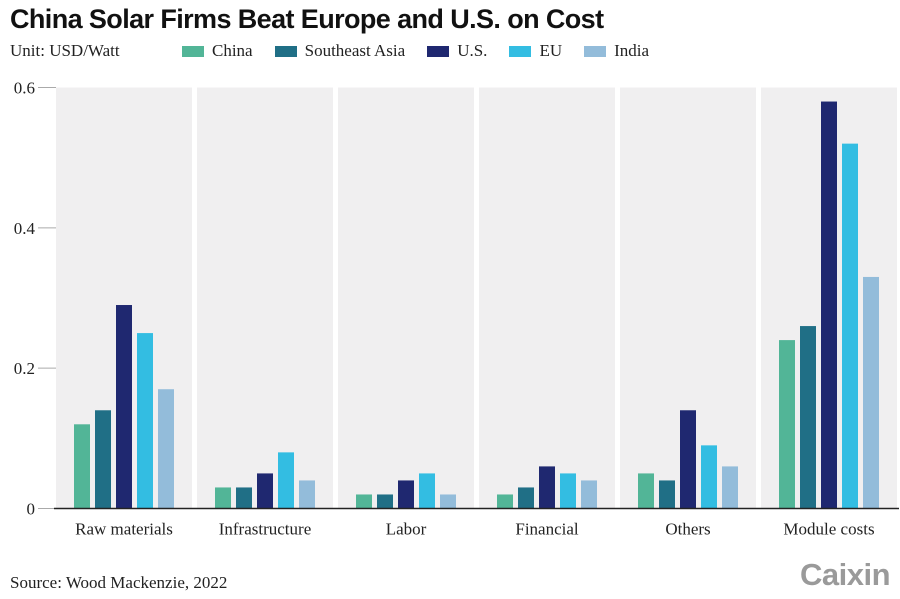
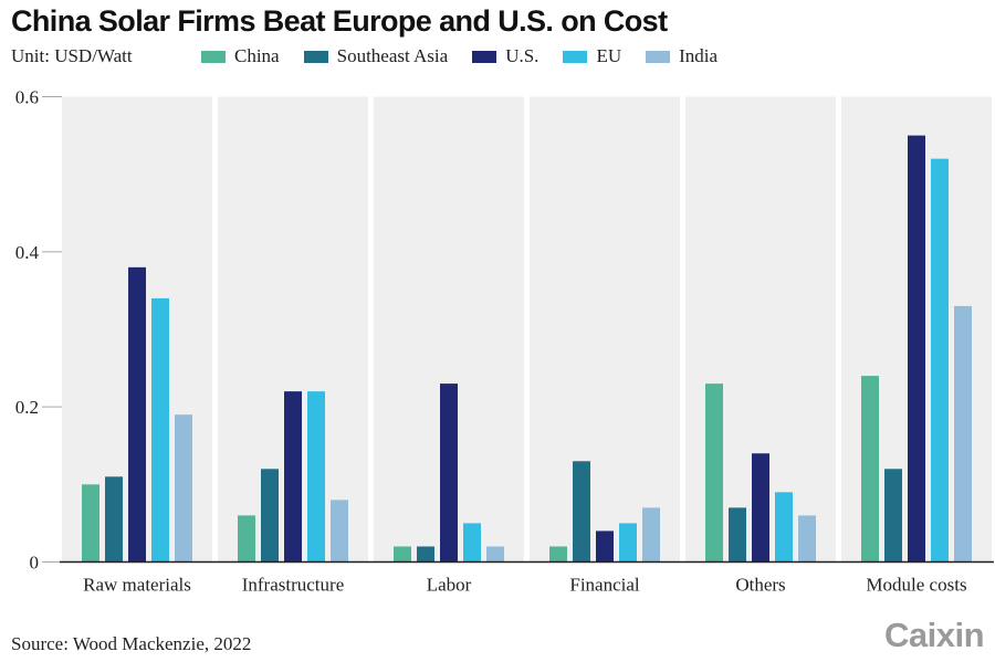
China/Raw materials: 0.12 -> 0.10
Southeast Asia/Raw materials: 0.14 -> 0.11
U.S./Raw materials: 0.29 -> 0.38
EU/Raw materials: 0.25 -> 0.34
India/Raw materials: 0.17 -> 0.19
China/Infrastructure: 0.03 -> 0.06
Southeast Asia/Infrastructure: 0.03 -> 0.12
U.S./Infrastructure: 0.05 -> 0.22
EU/Infrastructure: 0.08 -> 0.22
India/Infrastructure: 0.04 -> 0.08
U.S./Labor: 0.04 -> 0.23
Southeast Asia/Financial: 0.03 -> 0.13
U.S./Financial: 0.06 -> 0.04
India/Financial: 0.04 -> 0.07
China/Others: 0.05 -> 0.23
Southeast Asia/Others: 0.04 -> 0.07
Southeast Asia/Module costs: 0.26 -> 0.12
U.S./Module costs: 0.58 -> 0.55
